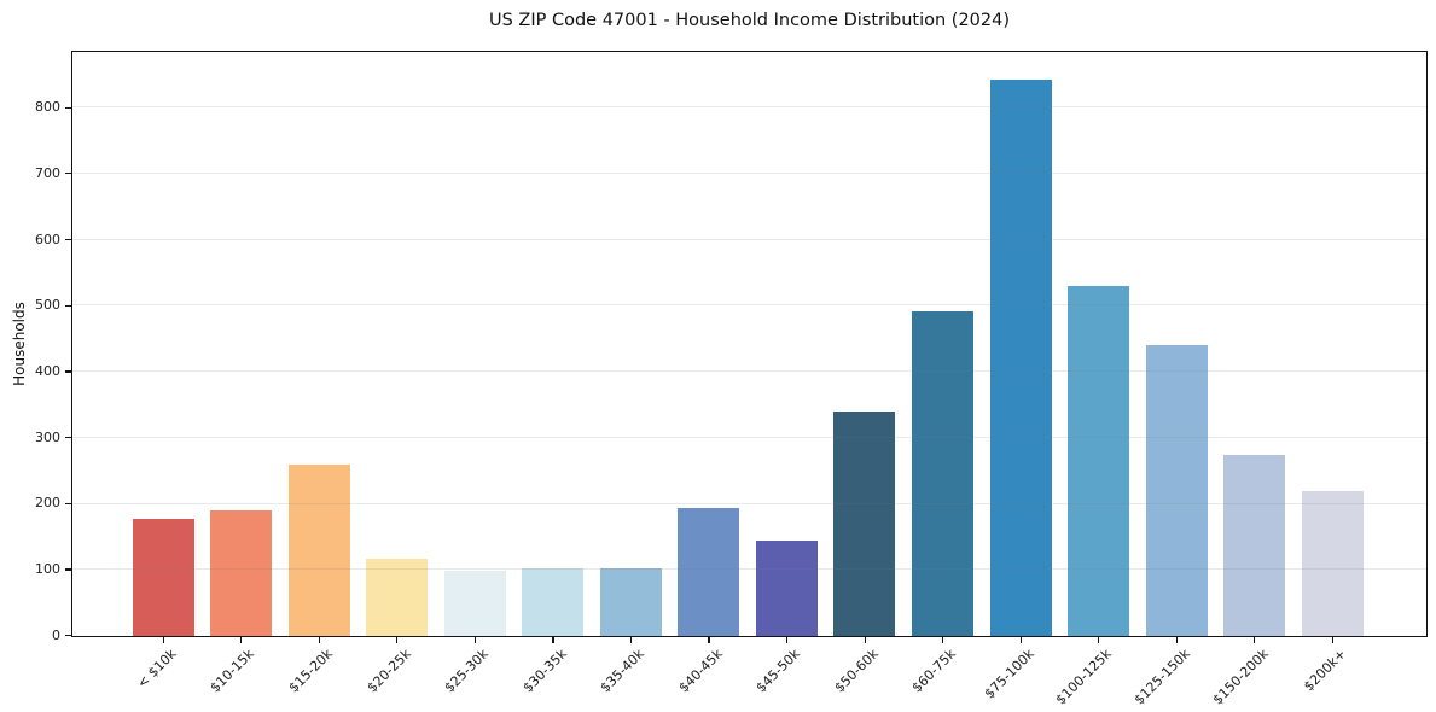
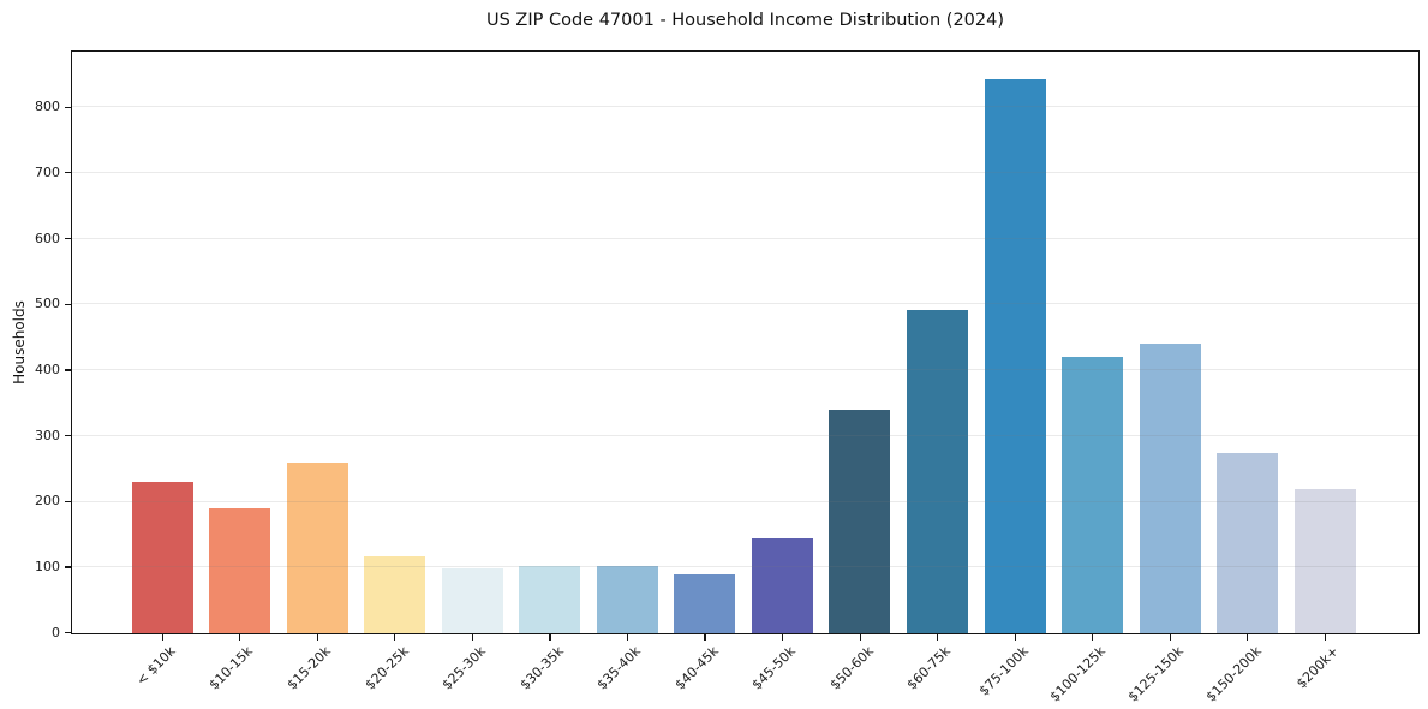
< $10k: 180 -> 230
$40-45k: 190 -> 90
$100-125k: 530 -> 420
